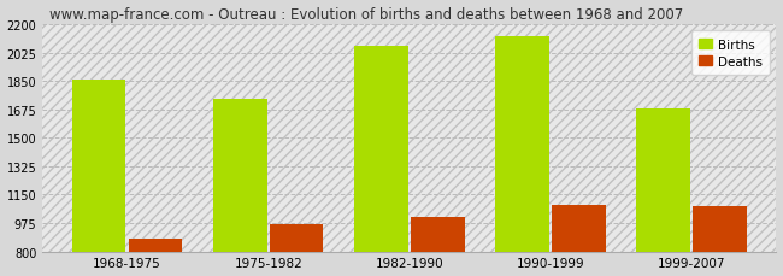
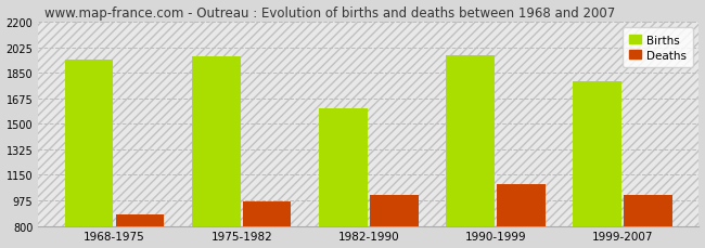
Births/1968-1975: 1860 -> 1940
Births/1975-1982: 1740 -> 1960
Births/1982-1990: 2060 -> 1610
Births/1990-1999: 2130 -> 1970
Births/1999-2007: 1680 -> 1790
Deaths/1999-2007: 1080 -> 1010
